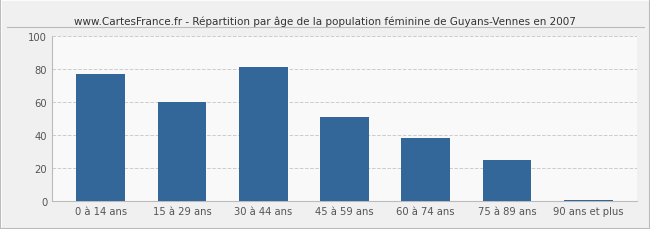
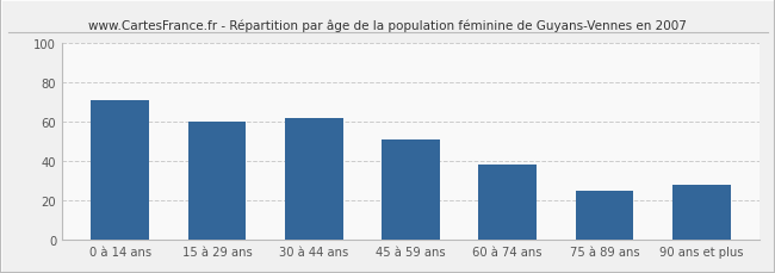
0 à 14 ans: 77 -> 71
30 à 44 ans: 81 -> 62
90 ans et plus: 1 -> 28
